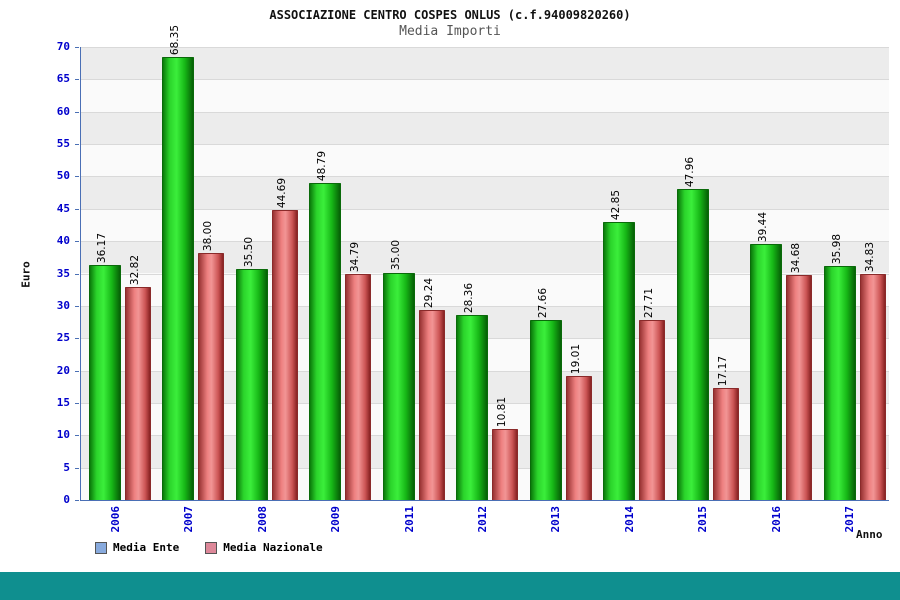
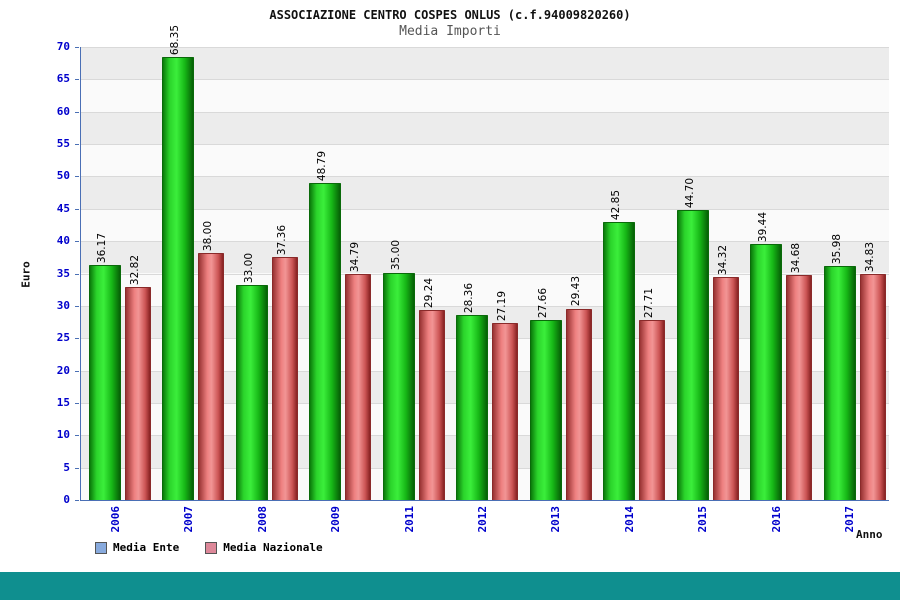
Media Ente/2008: 35.50 -> 33.00
Media Nazionale/2008: 44.69 -> 37.36
Media Nazionale/2012: 10.81 -> 27.19
Media Nazionale/2013: 19.01 -> 29.43
Media Ente/2015: 47.96 -> 44.70
Media Nazionale/2015: 17.17 -> 34.32
